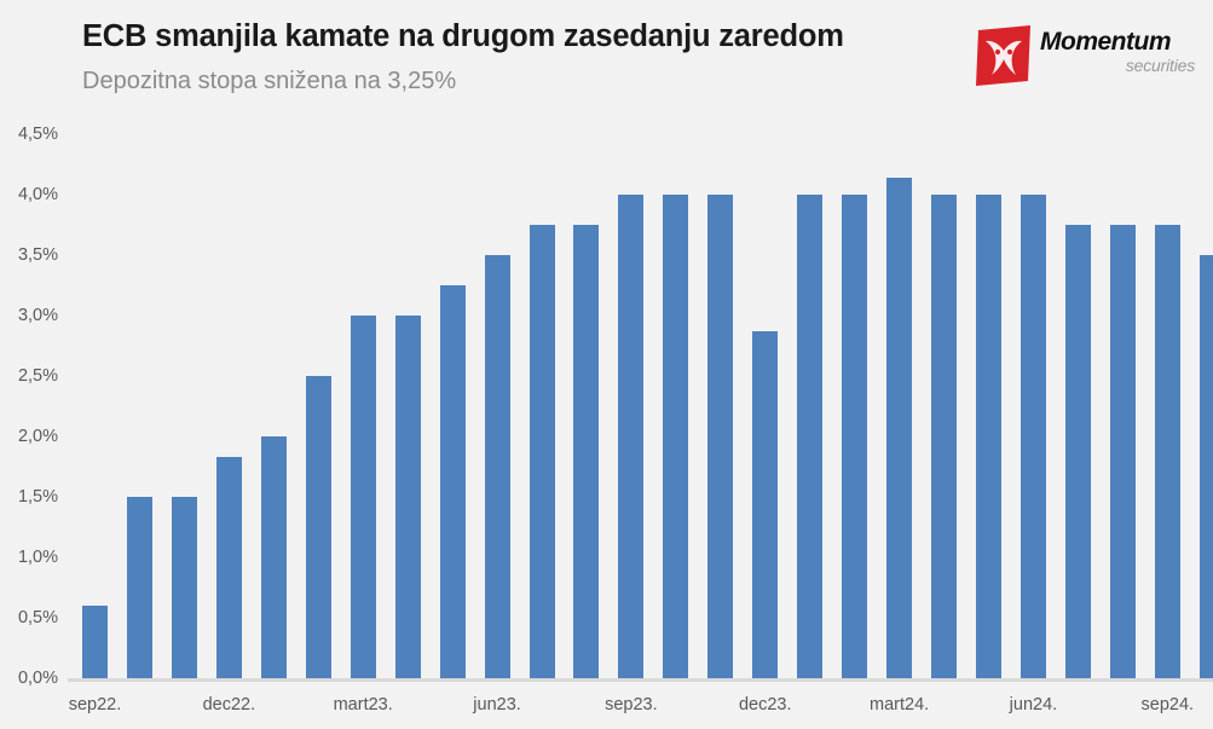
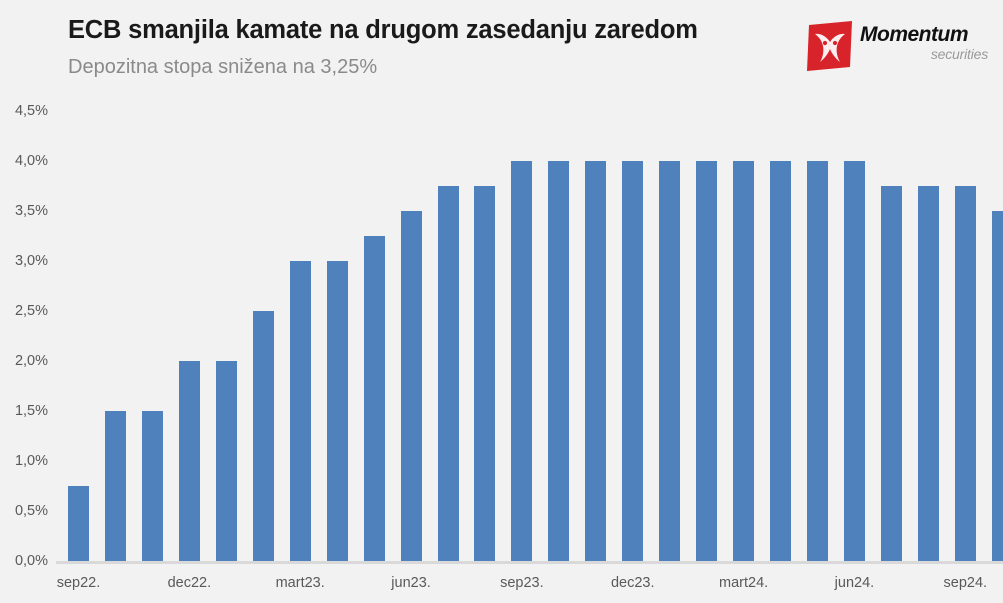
sep22.: 0,60% -> 0,75%
dec22.: 1,83% -> 2,00%
dec23.: 2,87% -> 4,00%
mart24.: 4,14% -> 4,00%
